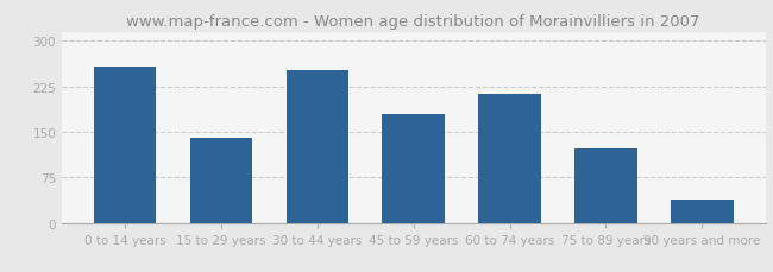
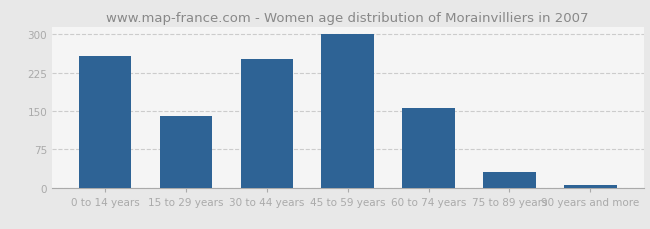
45 to 59 years: 180 -> 300
60 to 74 years: 212 -> 155
75 to 89 years: 122 -> 30
90 years and more: 38 -> 6
